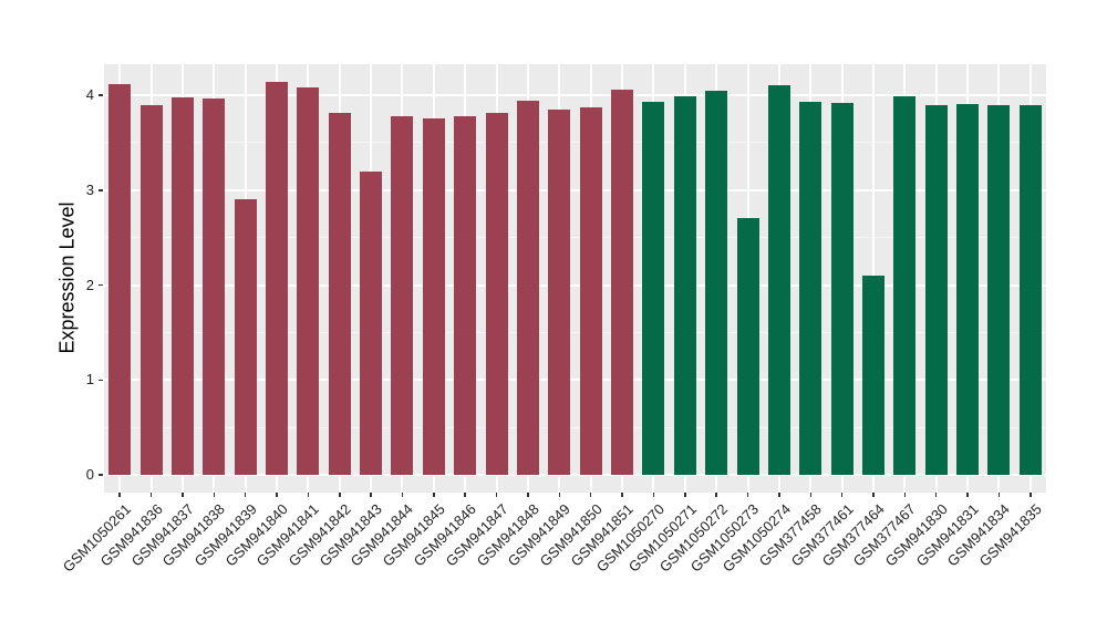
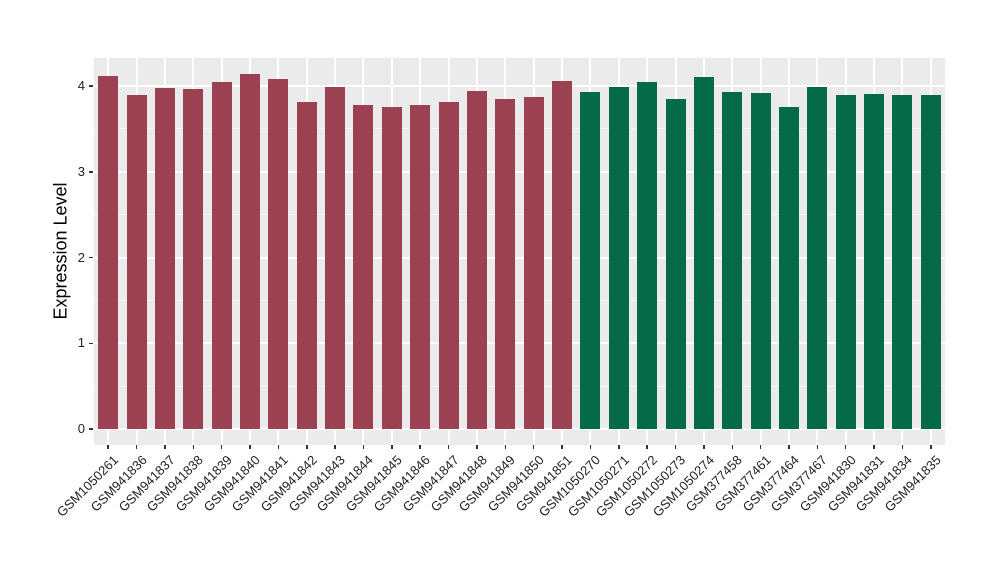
GSM941839: 2.9 -> 4.0
GSM941843: 3.2 -> 4.0
GSM1050273: 2.7 -> 3.9
GSM377464: 2.1 -> 3.8
